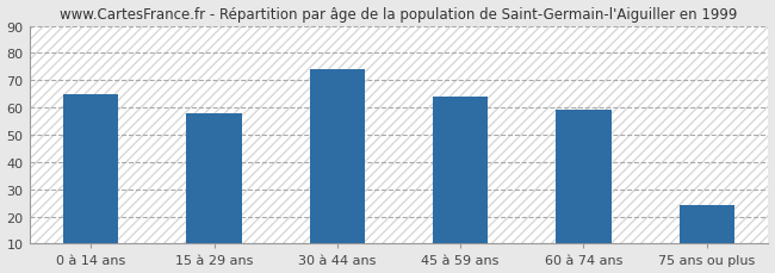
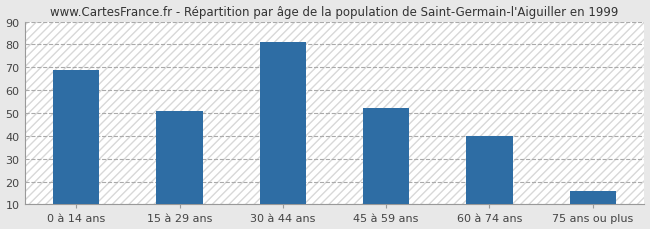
0 à 14 ans: 65 -> 69
15 à 29 ans: 58 -> 51
30 à 44 ans: 74 -> 81
45 à 59 ans: 64 -> 52
60 à 74 ans: 59 -> 40
75 ans ou plus: 24 -> 16
